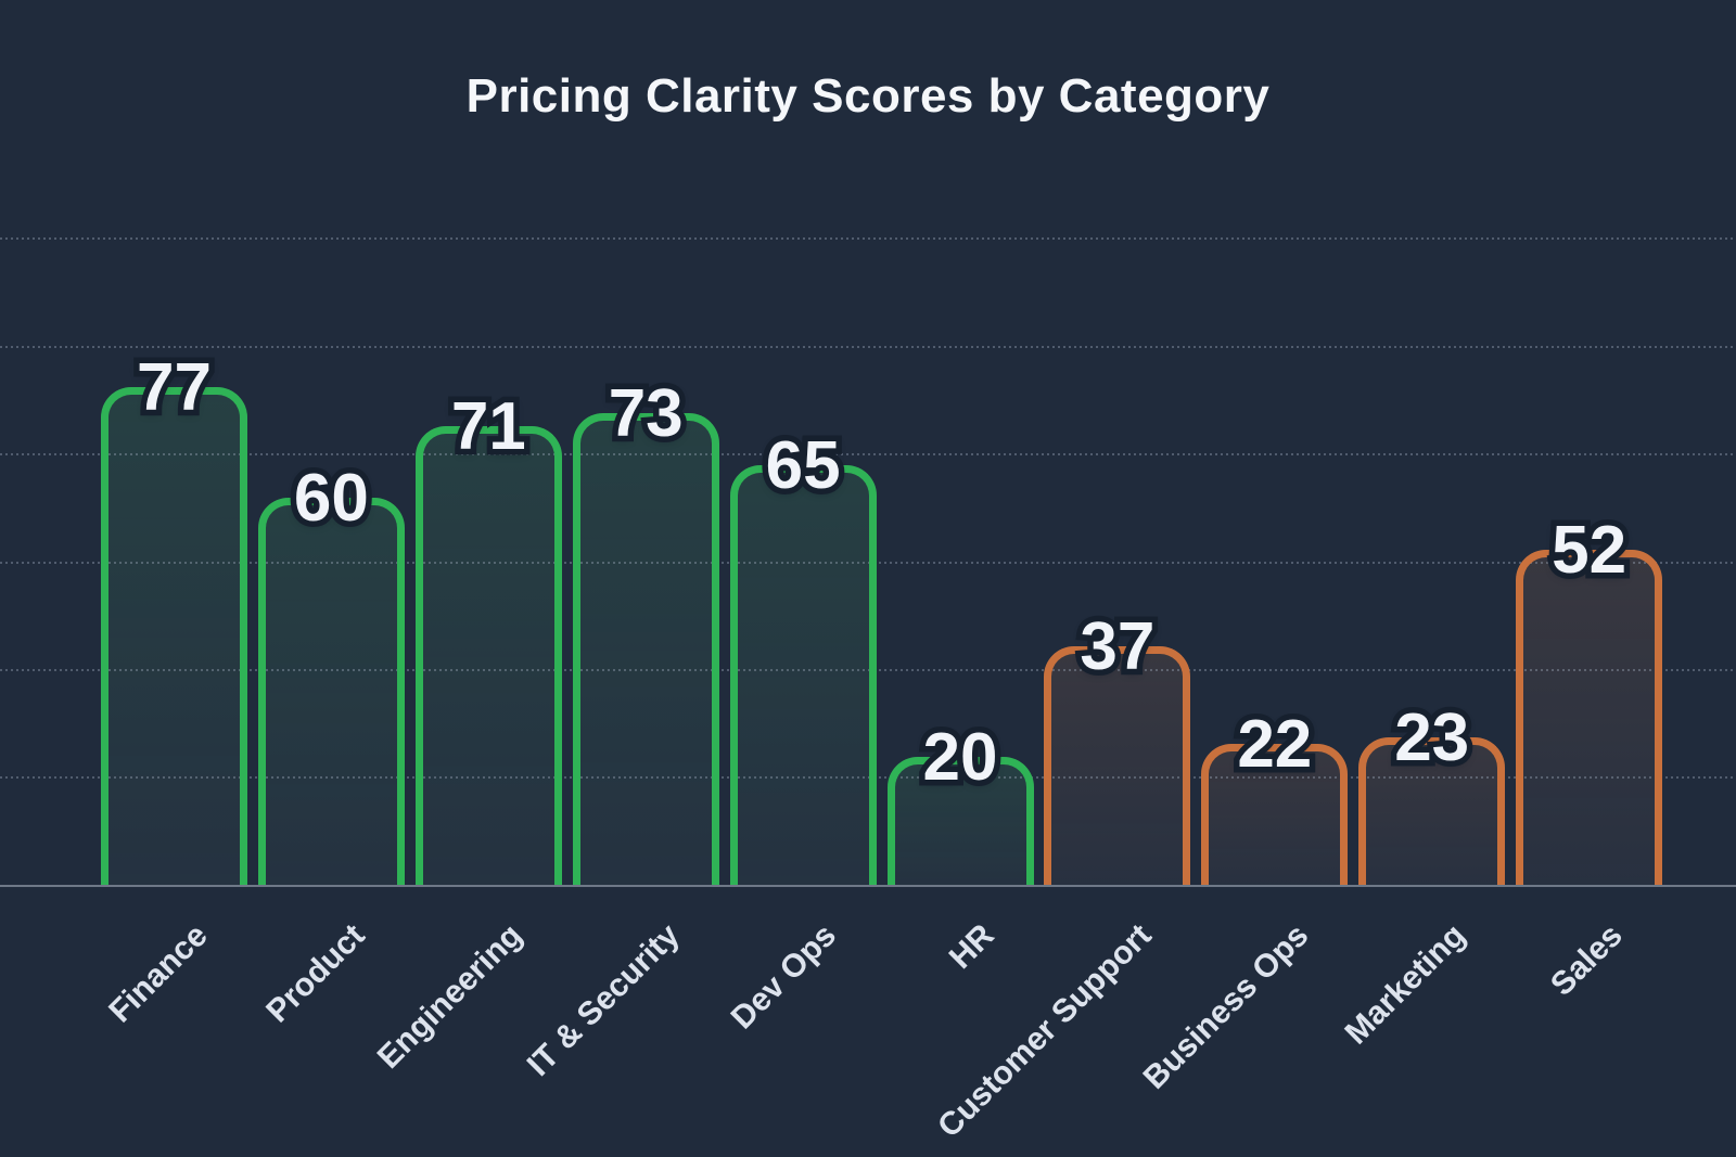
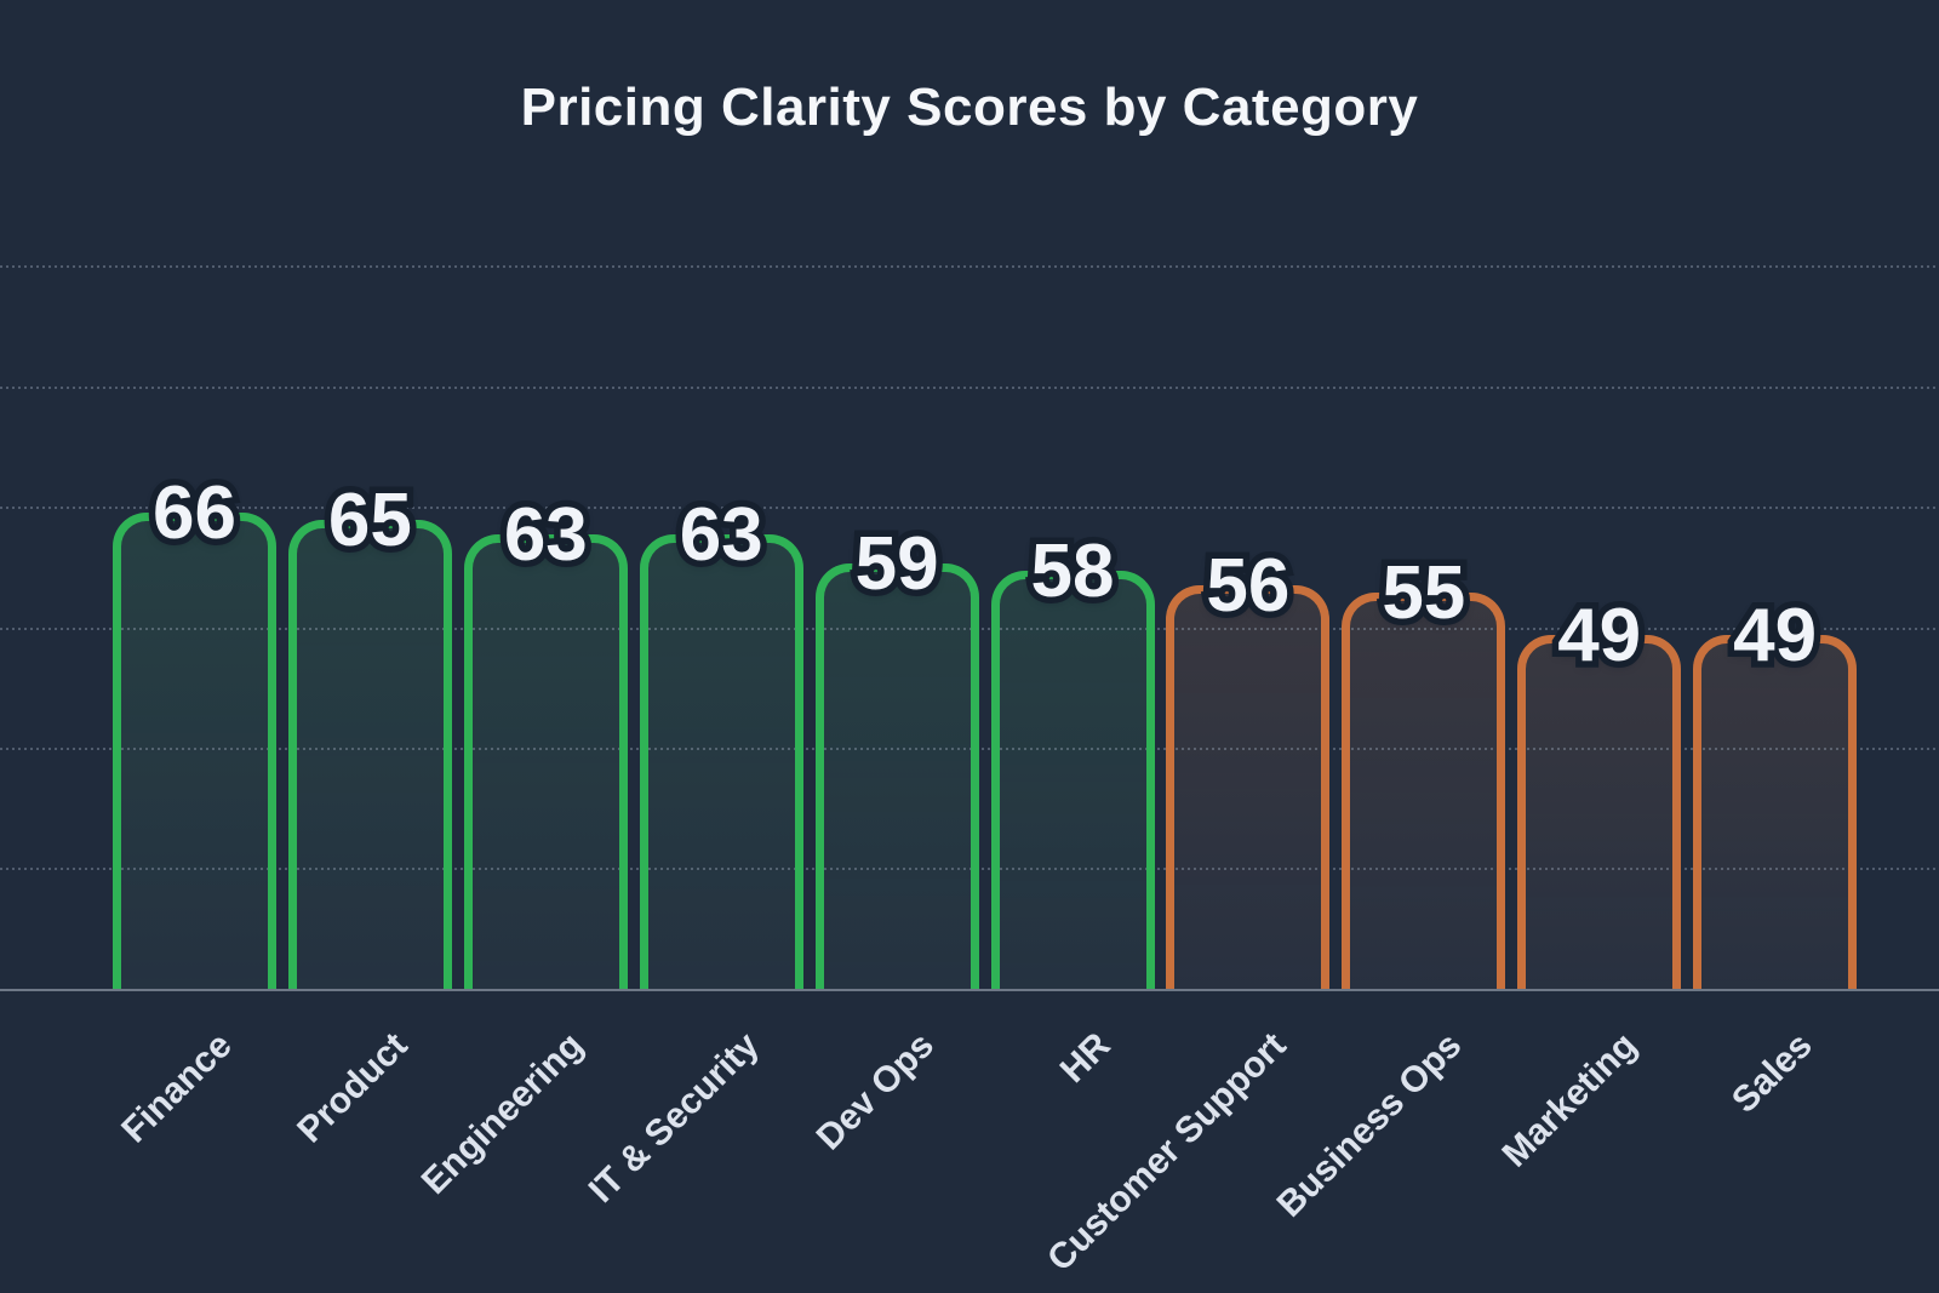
Finance: 77 -> 66
Product: 60 -> 65
Engineering: 71 -> 63
IT & Security: 73 -> 63
Dev Ops: 65 -> 59
HR: 20 -> 58
Customer Support: 37 -> 56
Business Ops: 22 -> 55
Marketing: 23 -> 49
Sales: 52 -> 49
